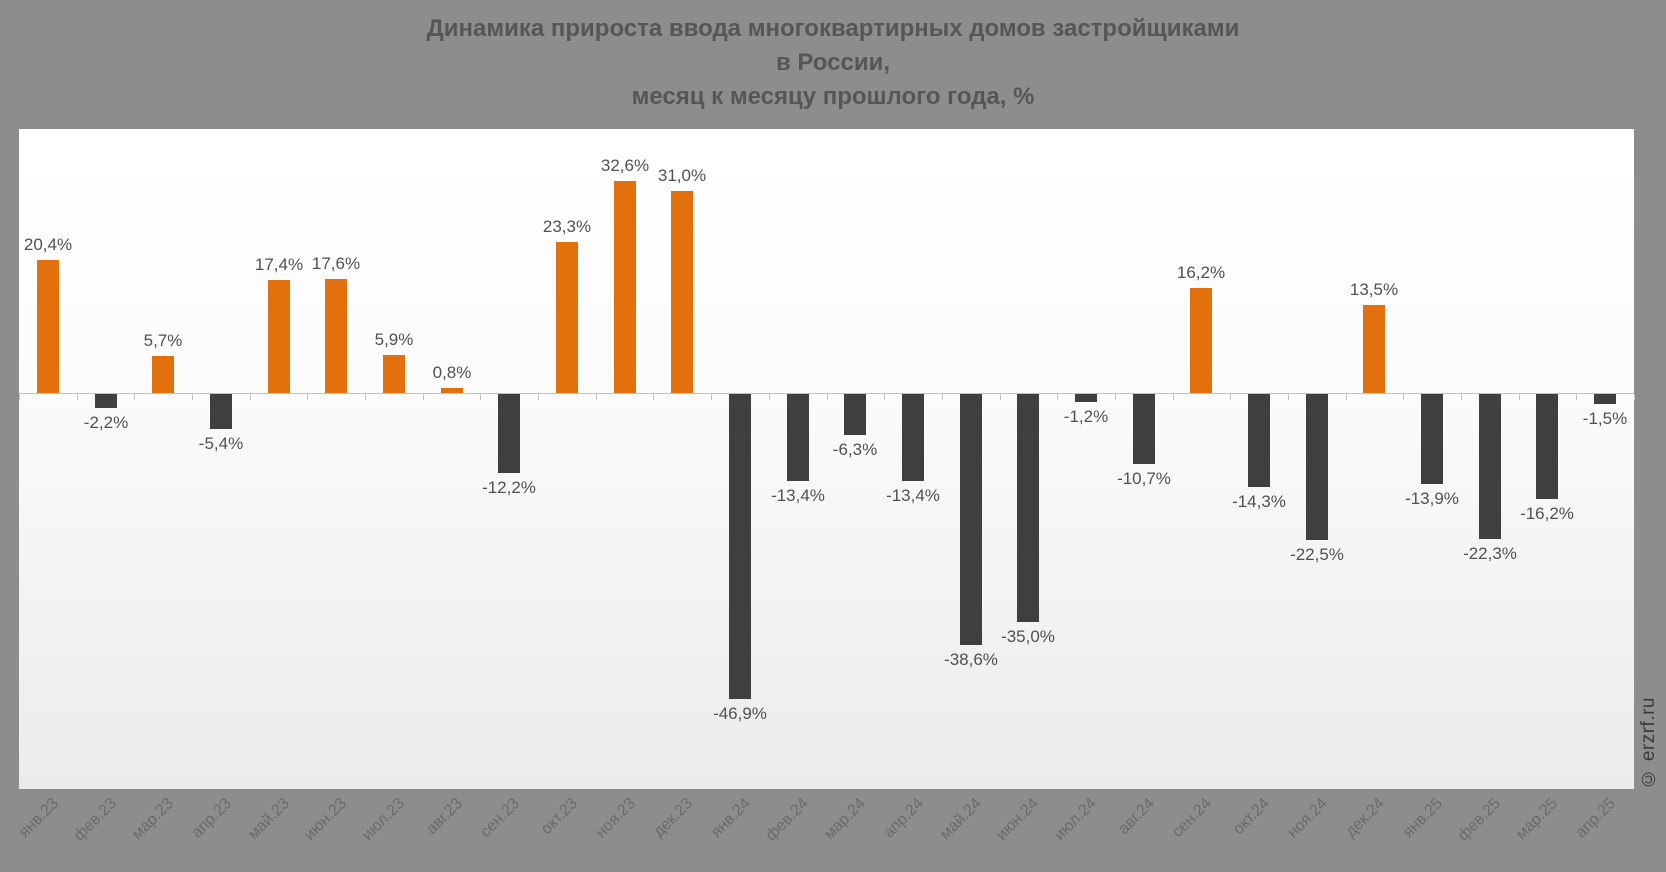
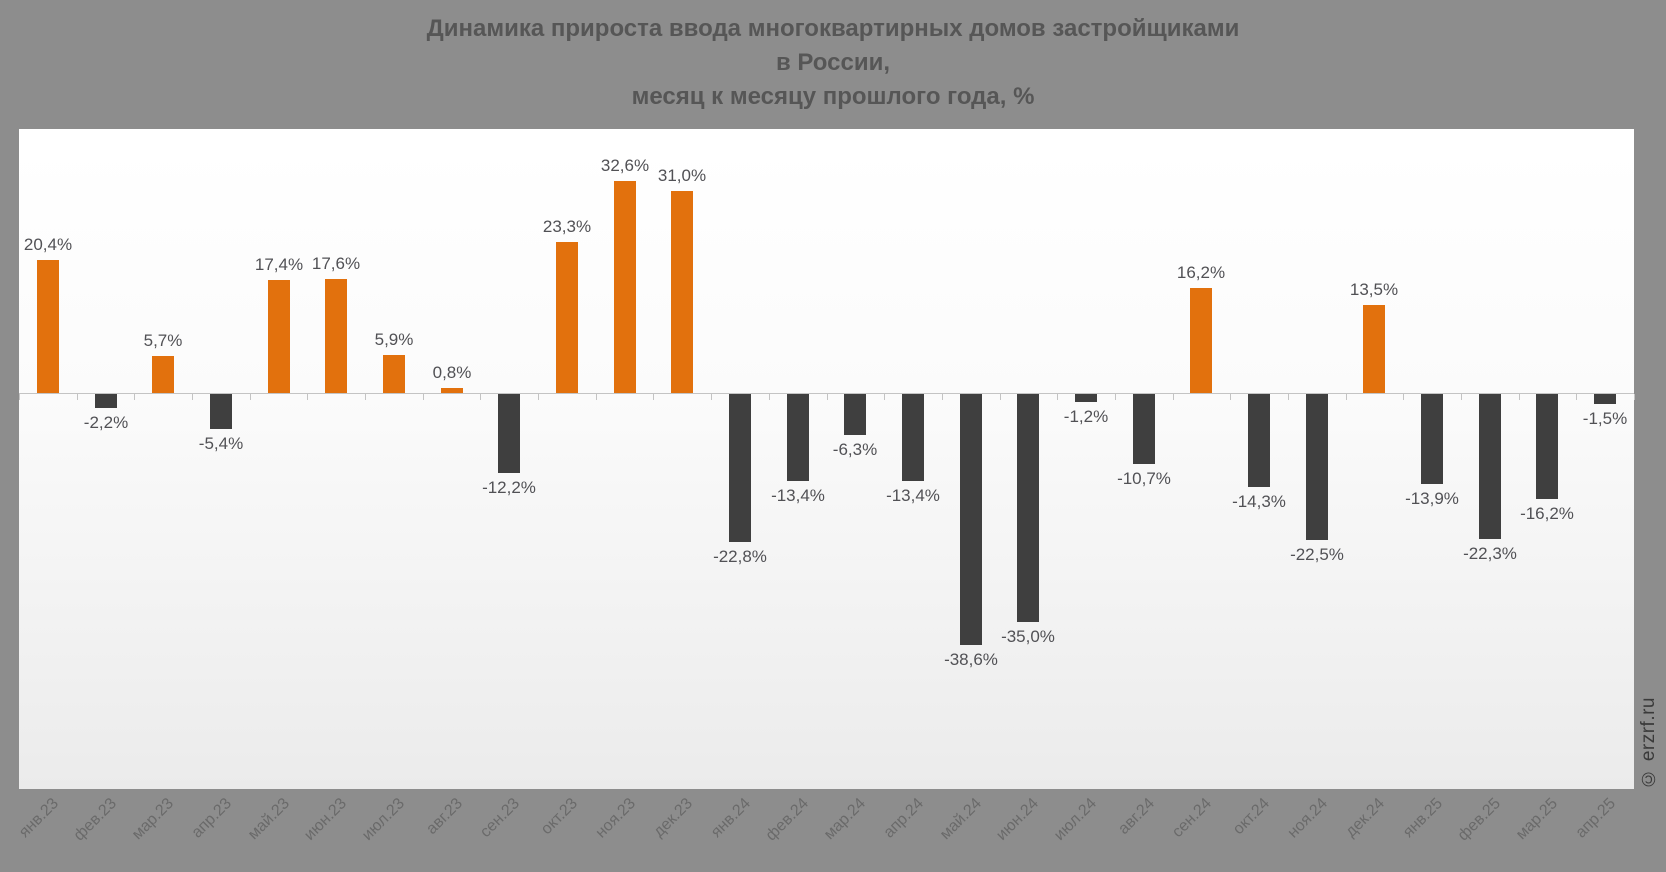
янв.24: -46,9% -> -22,8%
